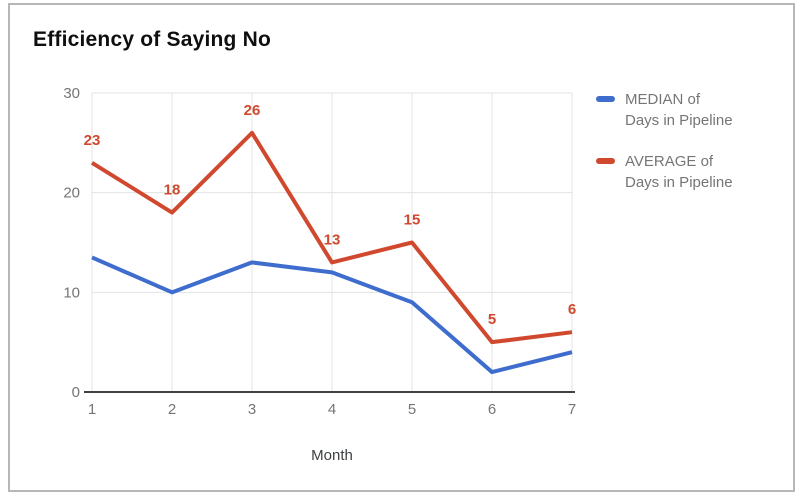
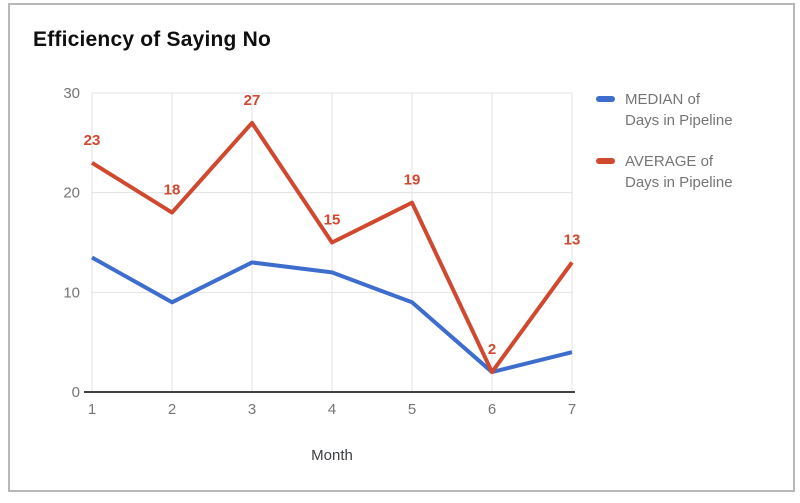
MEDIAN of Days in Pipeline/2: 10 -> 9
AVERAGE of Days in Pipeline/3: 26 -> 27
AVERAGE of Days in Pipeline/4: 13 -> 15
AVERAGE of Days in Pipeline/5: 15 -> 19
AVERAGE of Days in Pipeline/6: 5 -> 2
AVERAGE of Days in Pipeline/7: 6 -> 13
